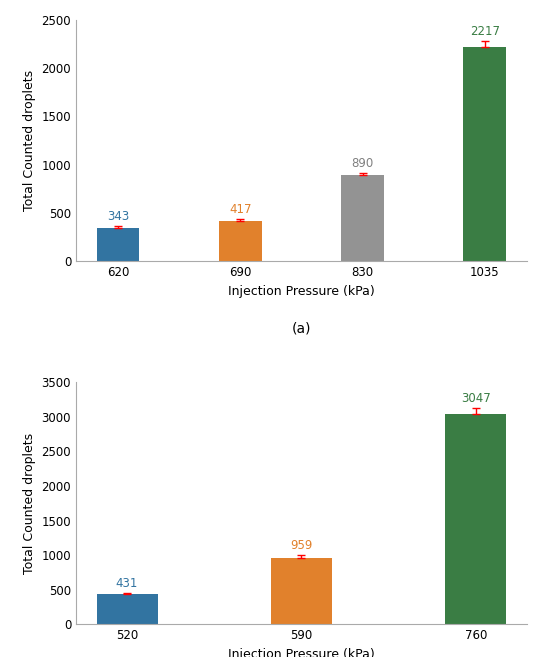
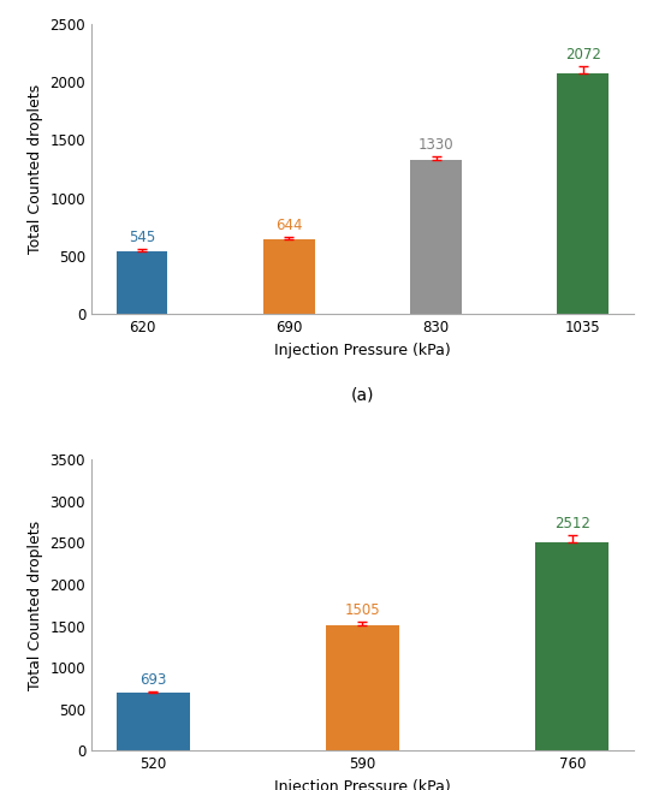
620: 343 -> 545
690: 417 -> 644
830: 890 -> 1330
1035: 2217 -> 2072
520: 431 -> 693
590: 959 -> 1505
760: 3047 -> 2512
